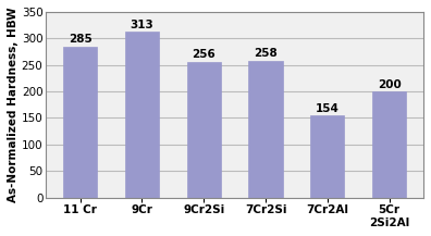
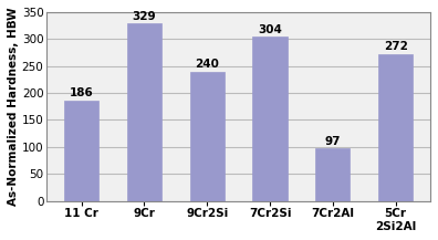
11 Cr: 285 -> 186
9Cr: 313 -> 329
9Cr2Si: 256 -> 240
7Cr2Si: 258 -> 304
7Cr2Al: 154 -> 97
5Cr 2Si2Al: 200 -> 272
